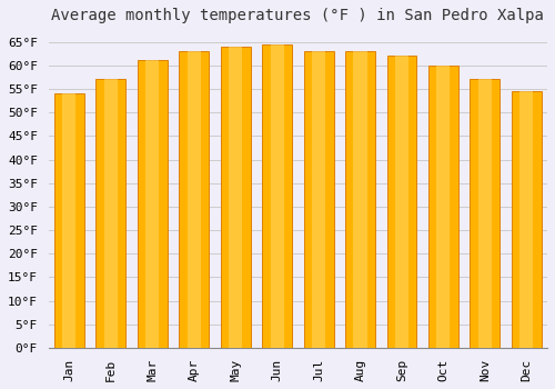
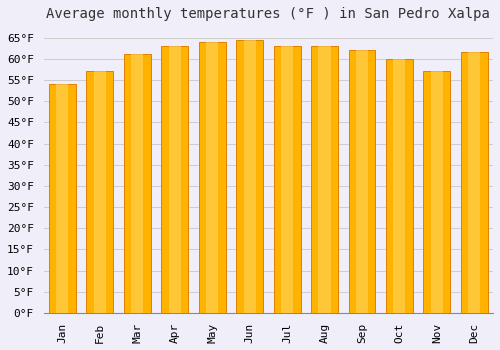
Dec: 54.5°F -> 61.5°F
